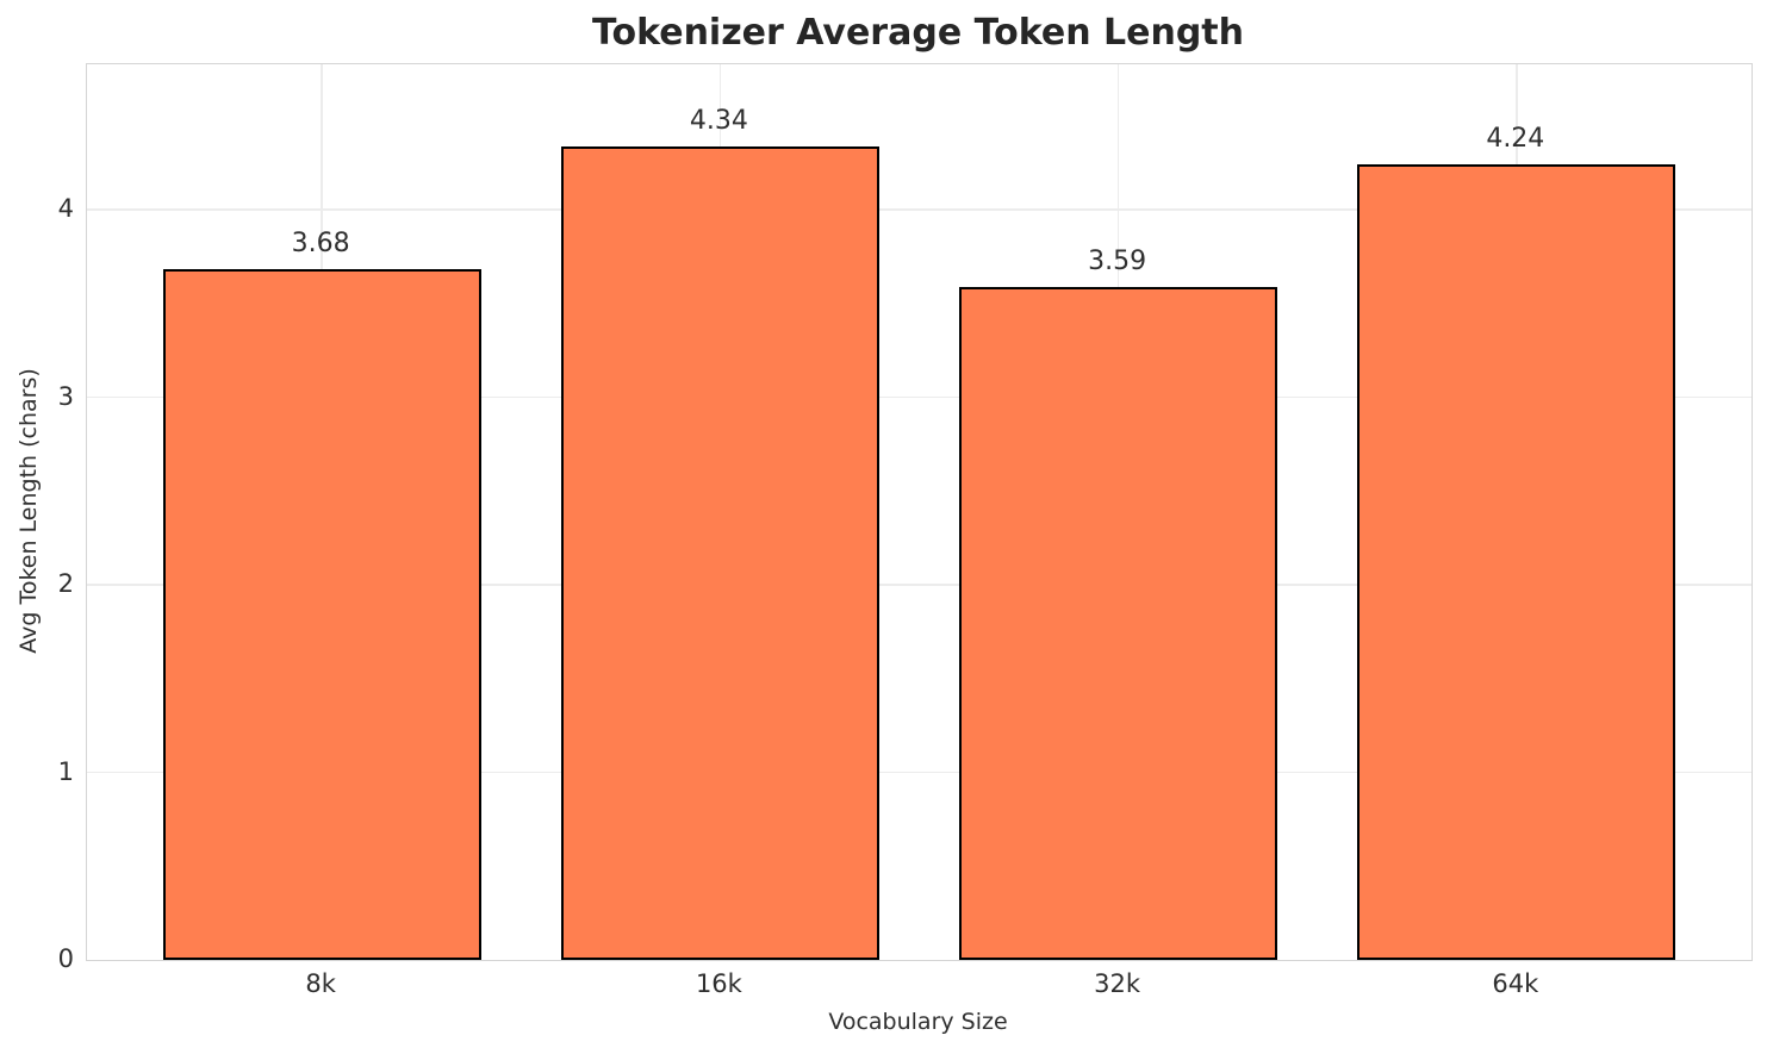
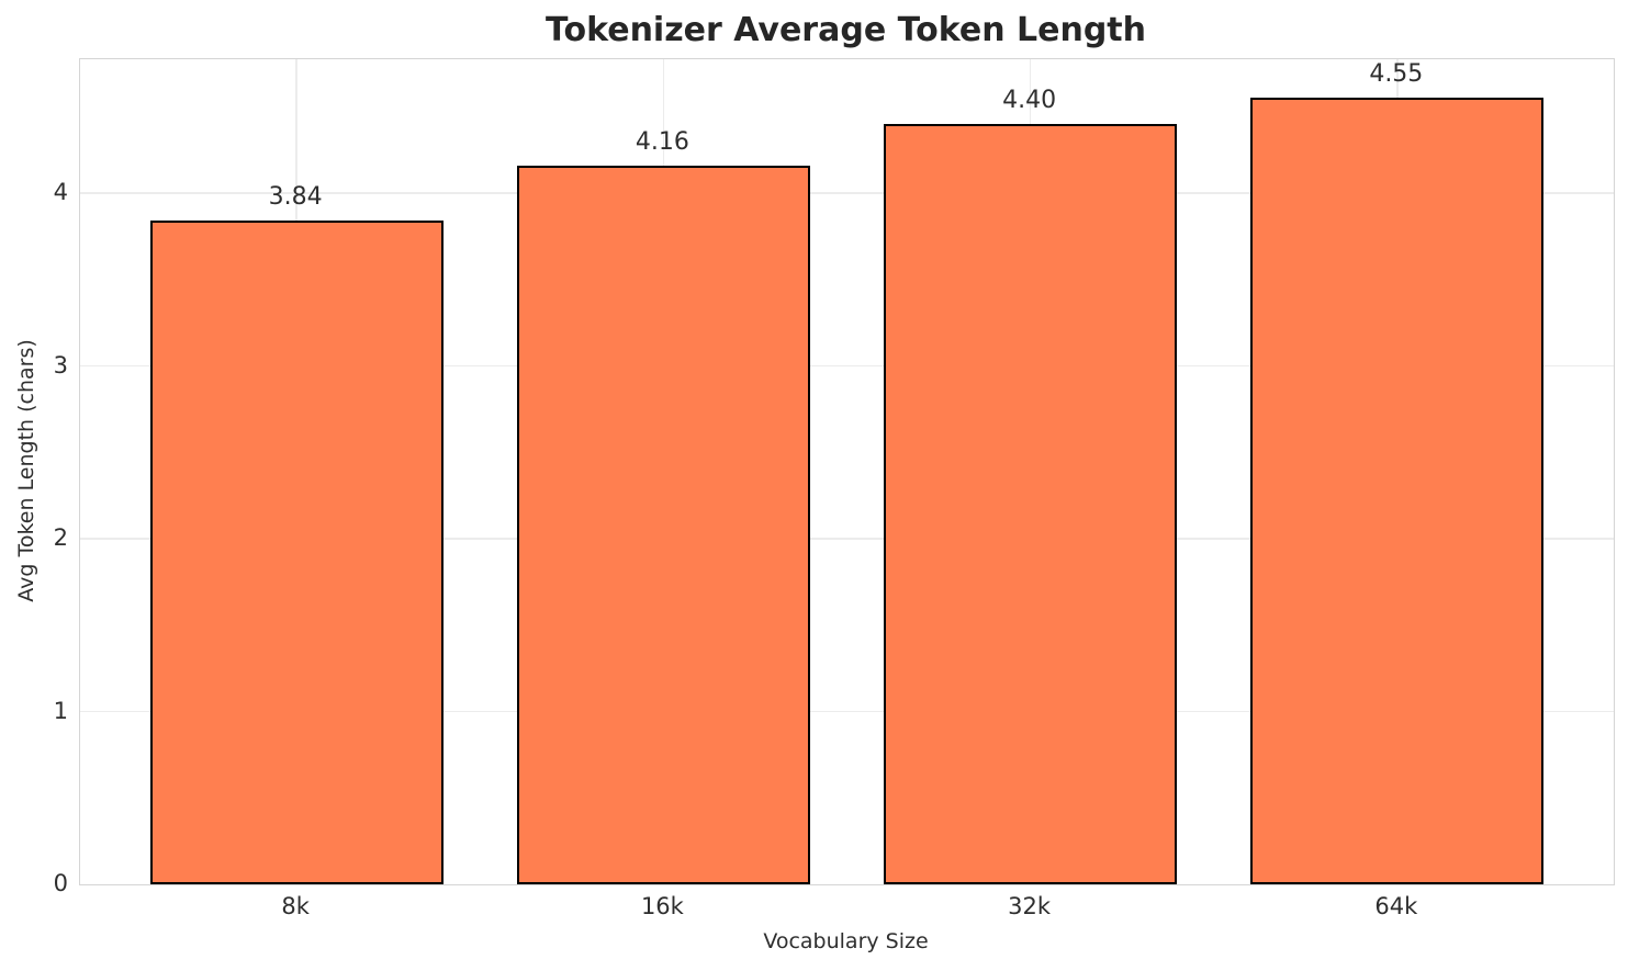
8k: 3.68 -> 3.84
16k: 4.34 -> 4.16
32k: 3.59 -> 4.40
64k: 4.24 -> 4.55
